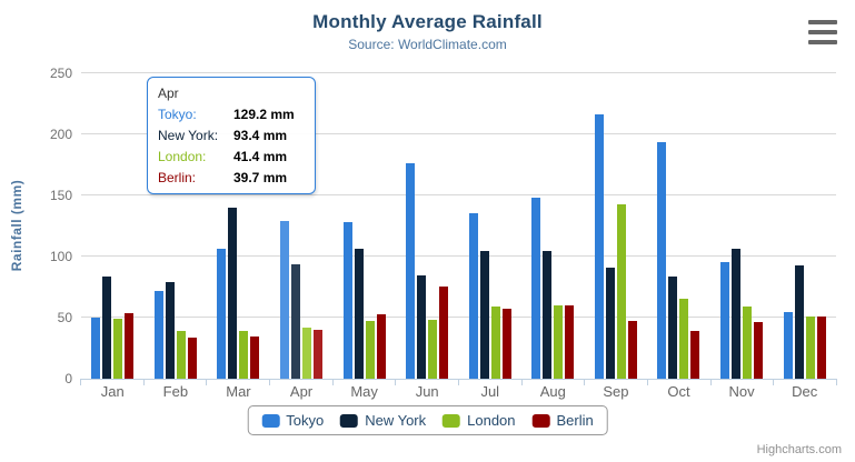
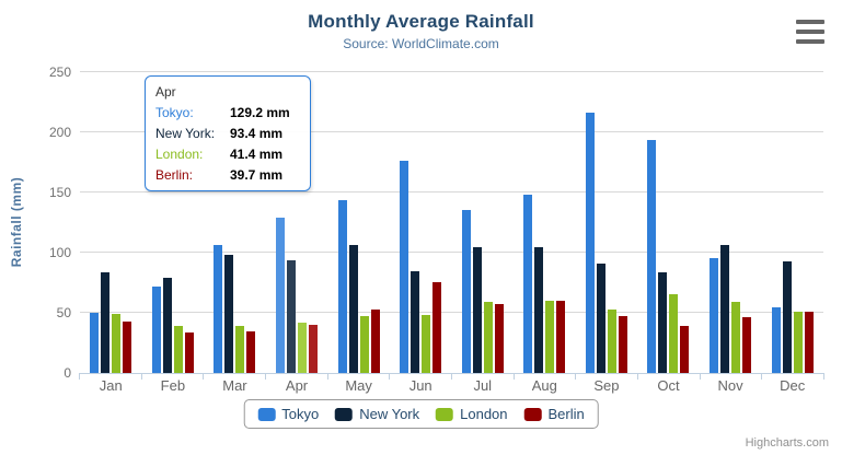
Berlin/Jan: 54 -> 42
New York/Mar: 140 -> 98
Tokyo/May: 128 -> 144
London/Sep: 143 -> 52
